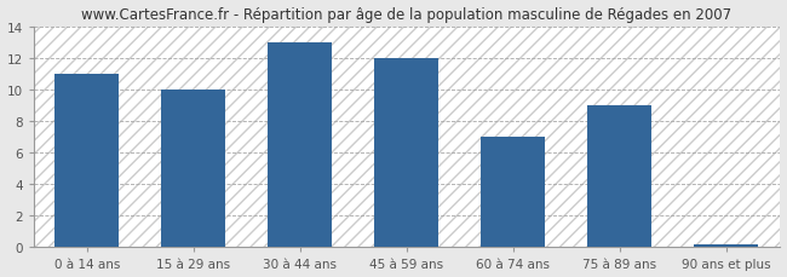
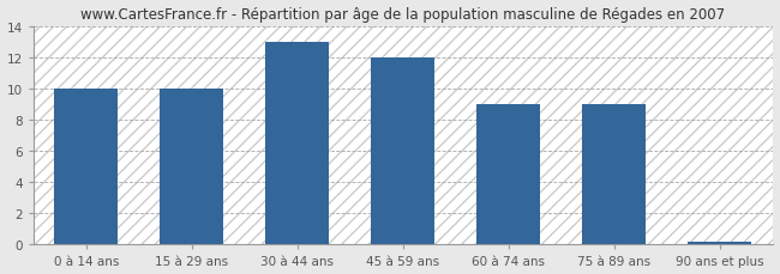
0 à 14 ans: 11.0 -> 10.0
60 à 74 ans: 7.0 -> 9.0
